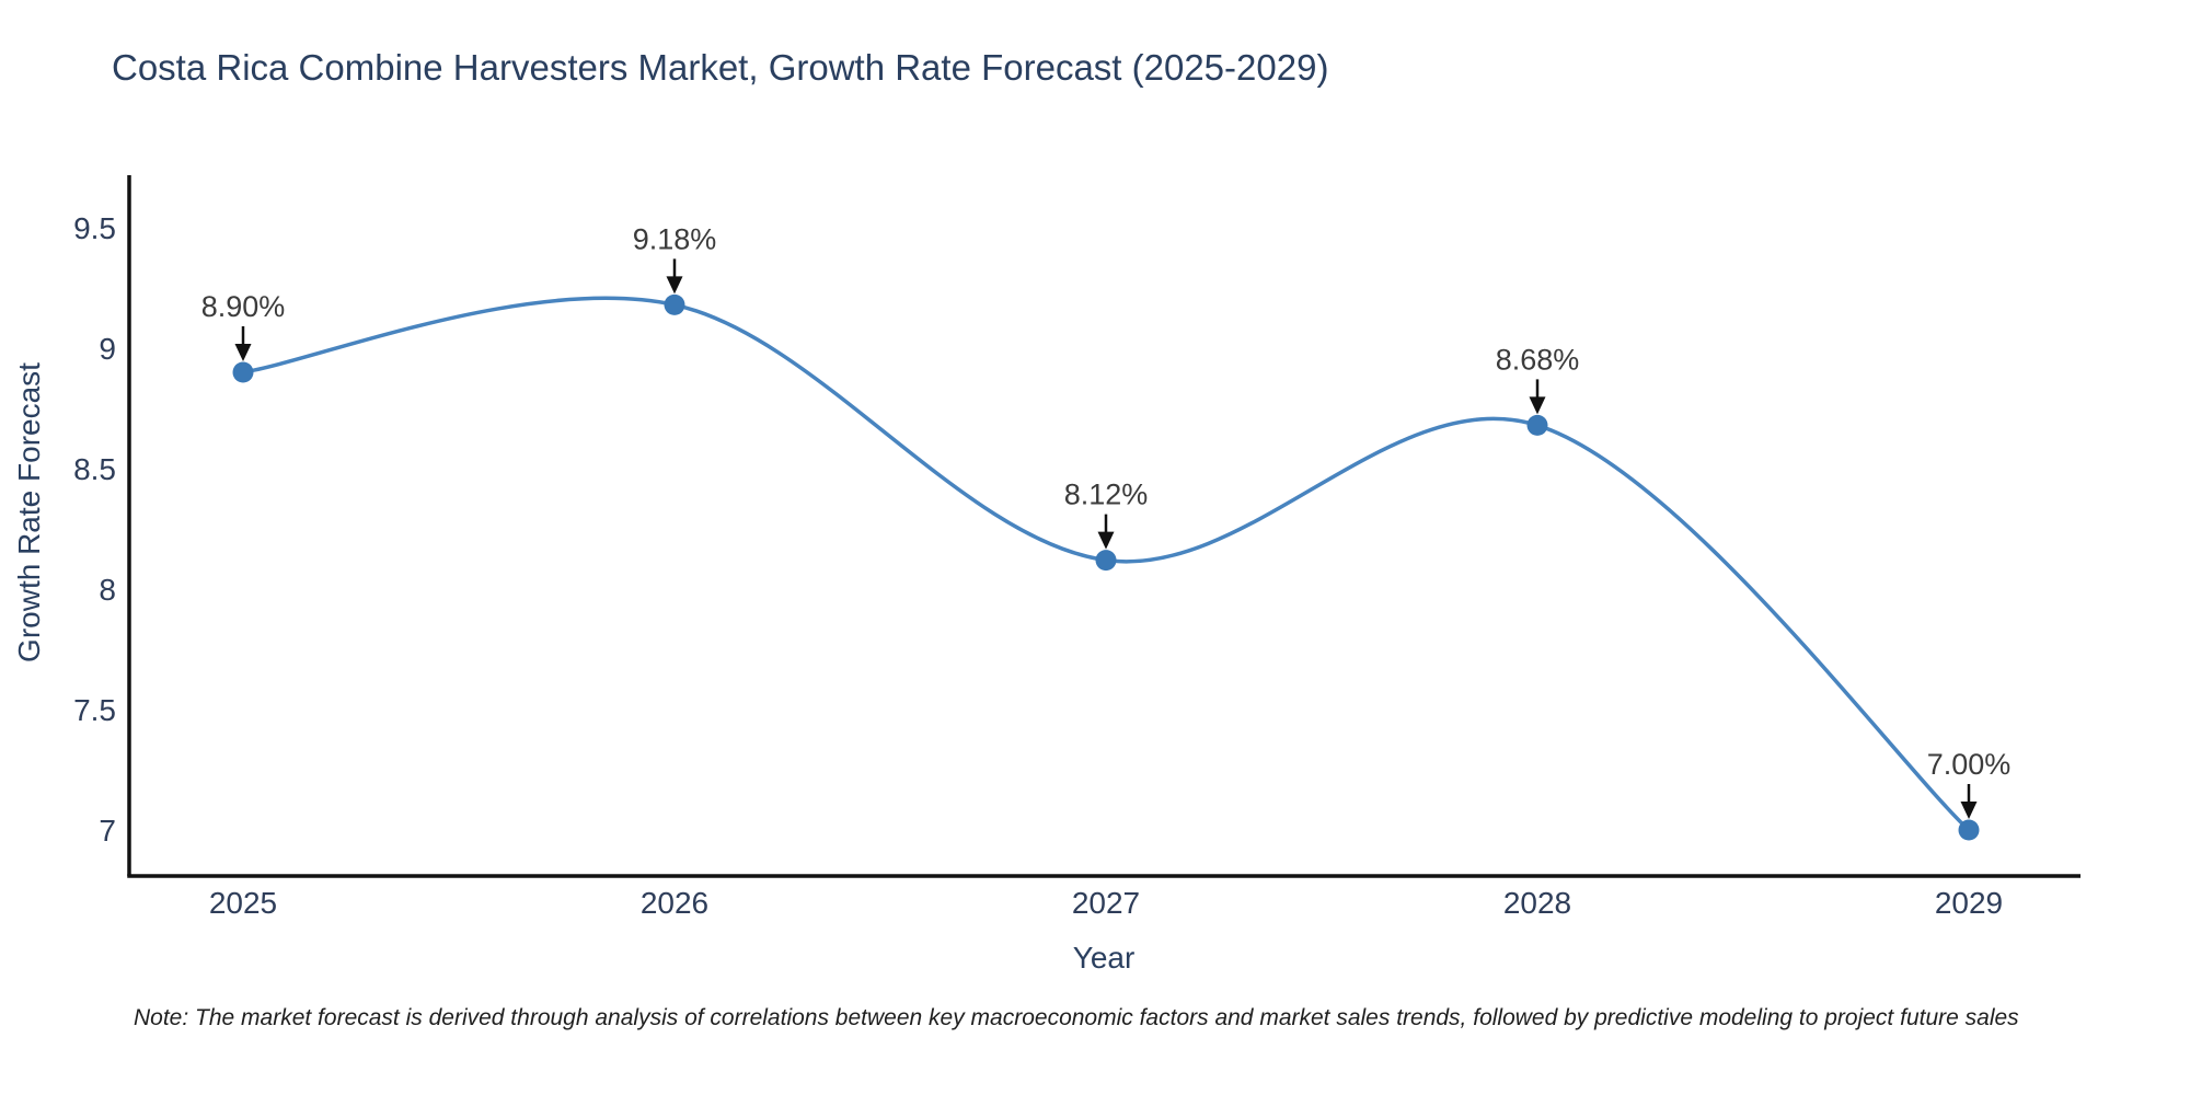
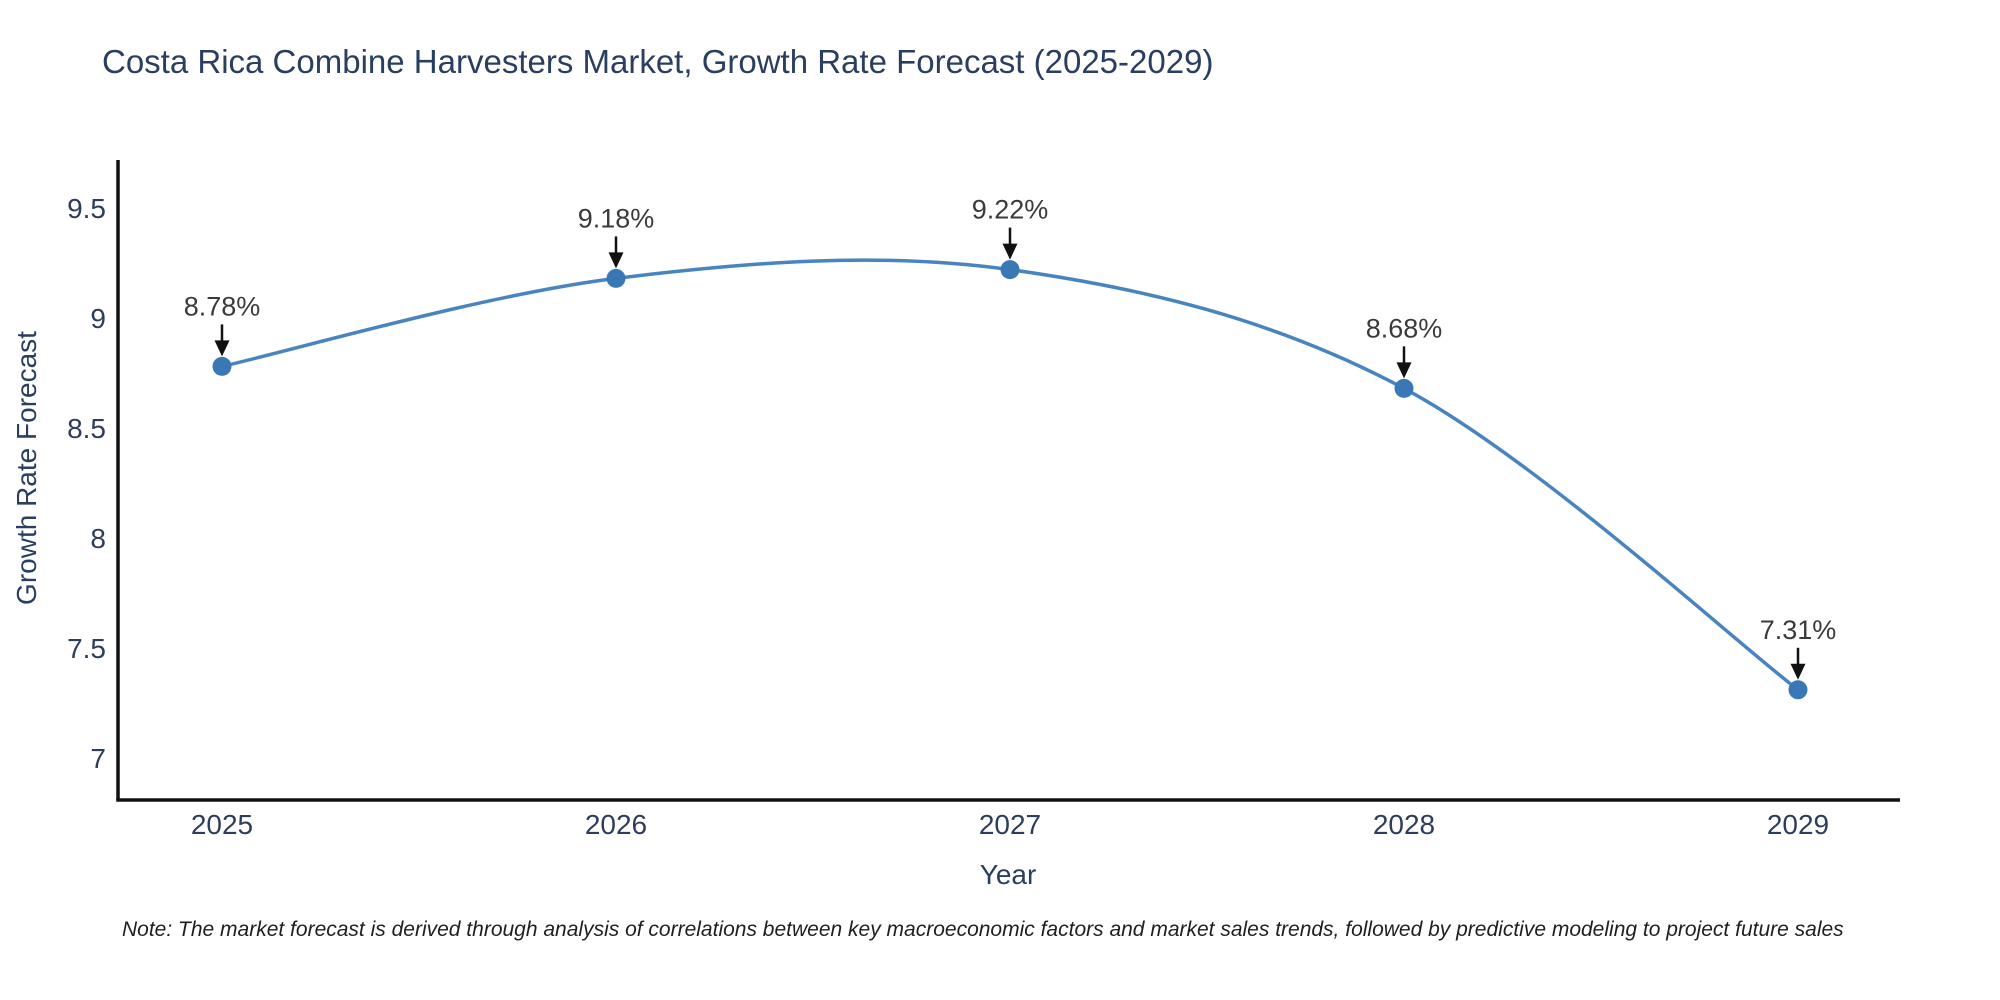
2025: 8.90% -> 8.78%
2027: 8.12% -> 9.22%
2029: 7.00% -> 7.31%
